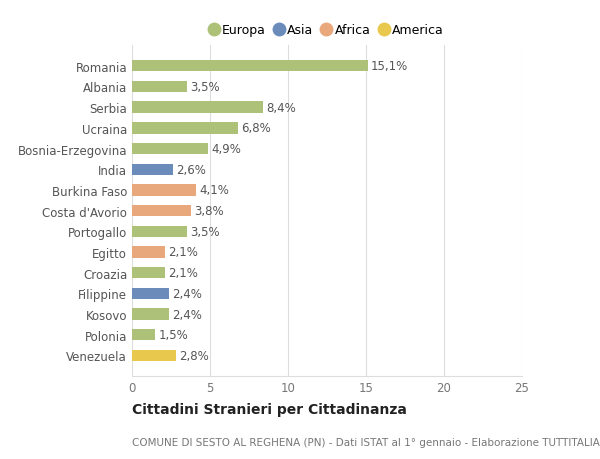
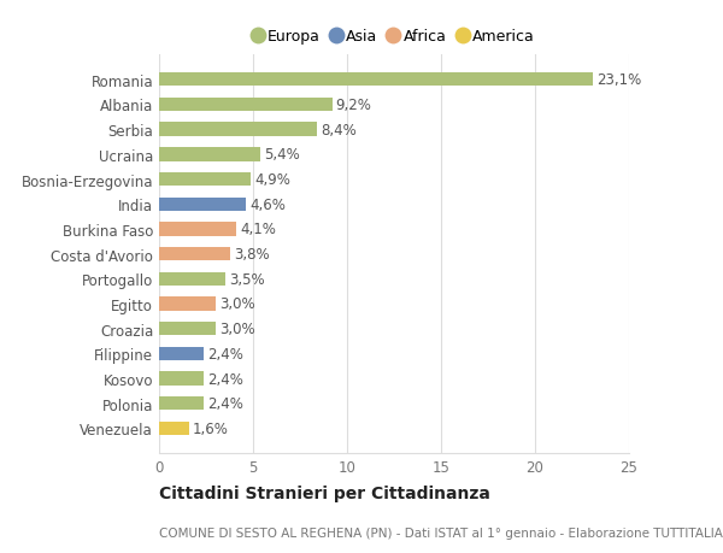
Romania: 15,1% -> 23,1%
Albania: 3,5% -> 9,2%
Ucraina: 6,8% -> 5,4%
India: 2,6% -> 4,6%
Egitto: 2,1% -> 3,0%
Croazia: 2,1% -> 3,0%
Polonia: 1,5% -> 2,4%
Venezuela: 2,8% -> 1,6%
